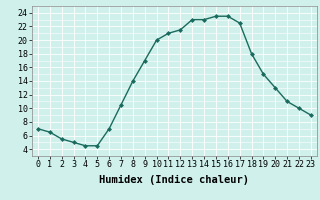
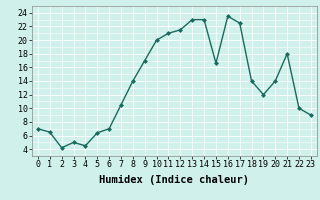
2: 5.5 -> 4.2
5: 4.5 -> 6.4
15: 23.5 -> 16.6
18: 18.0 -> 14.0
19: 15.0 -> 12.0
20: 13.0 -> 14.0
21: 11.0 -> 18.0
